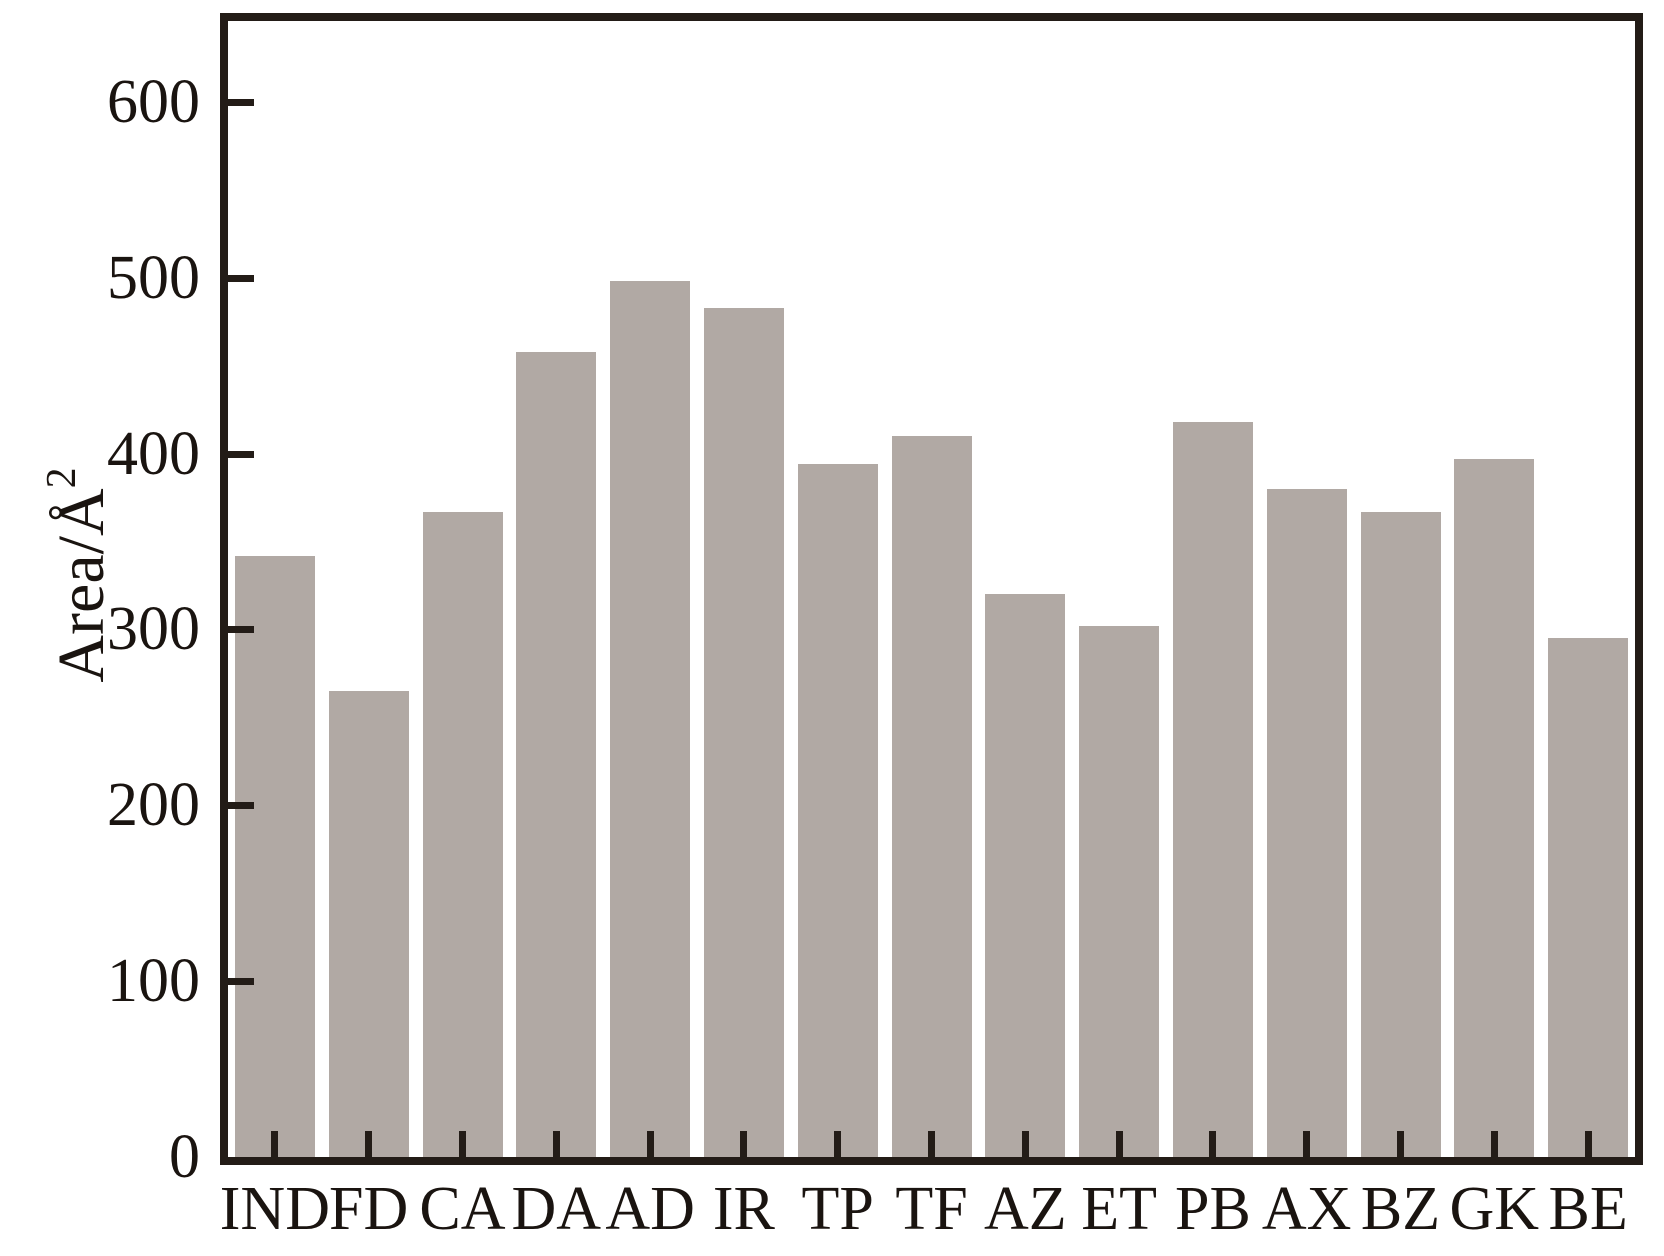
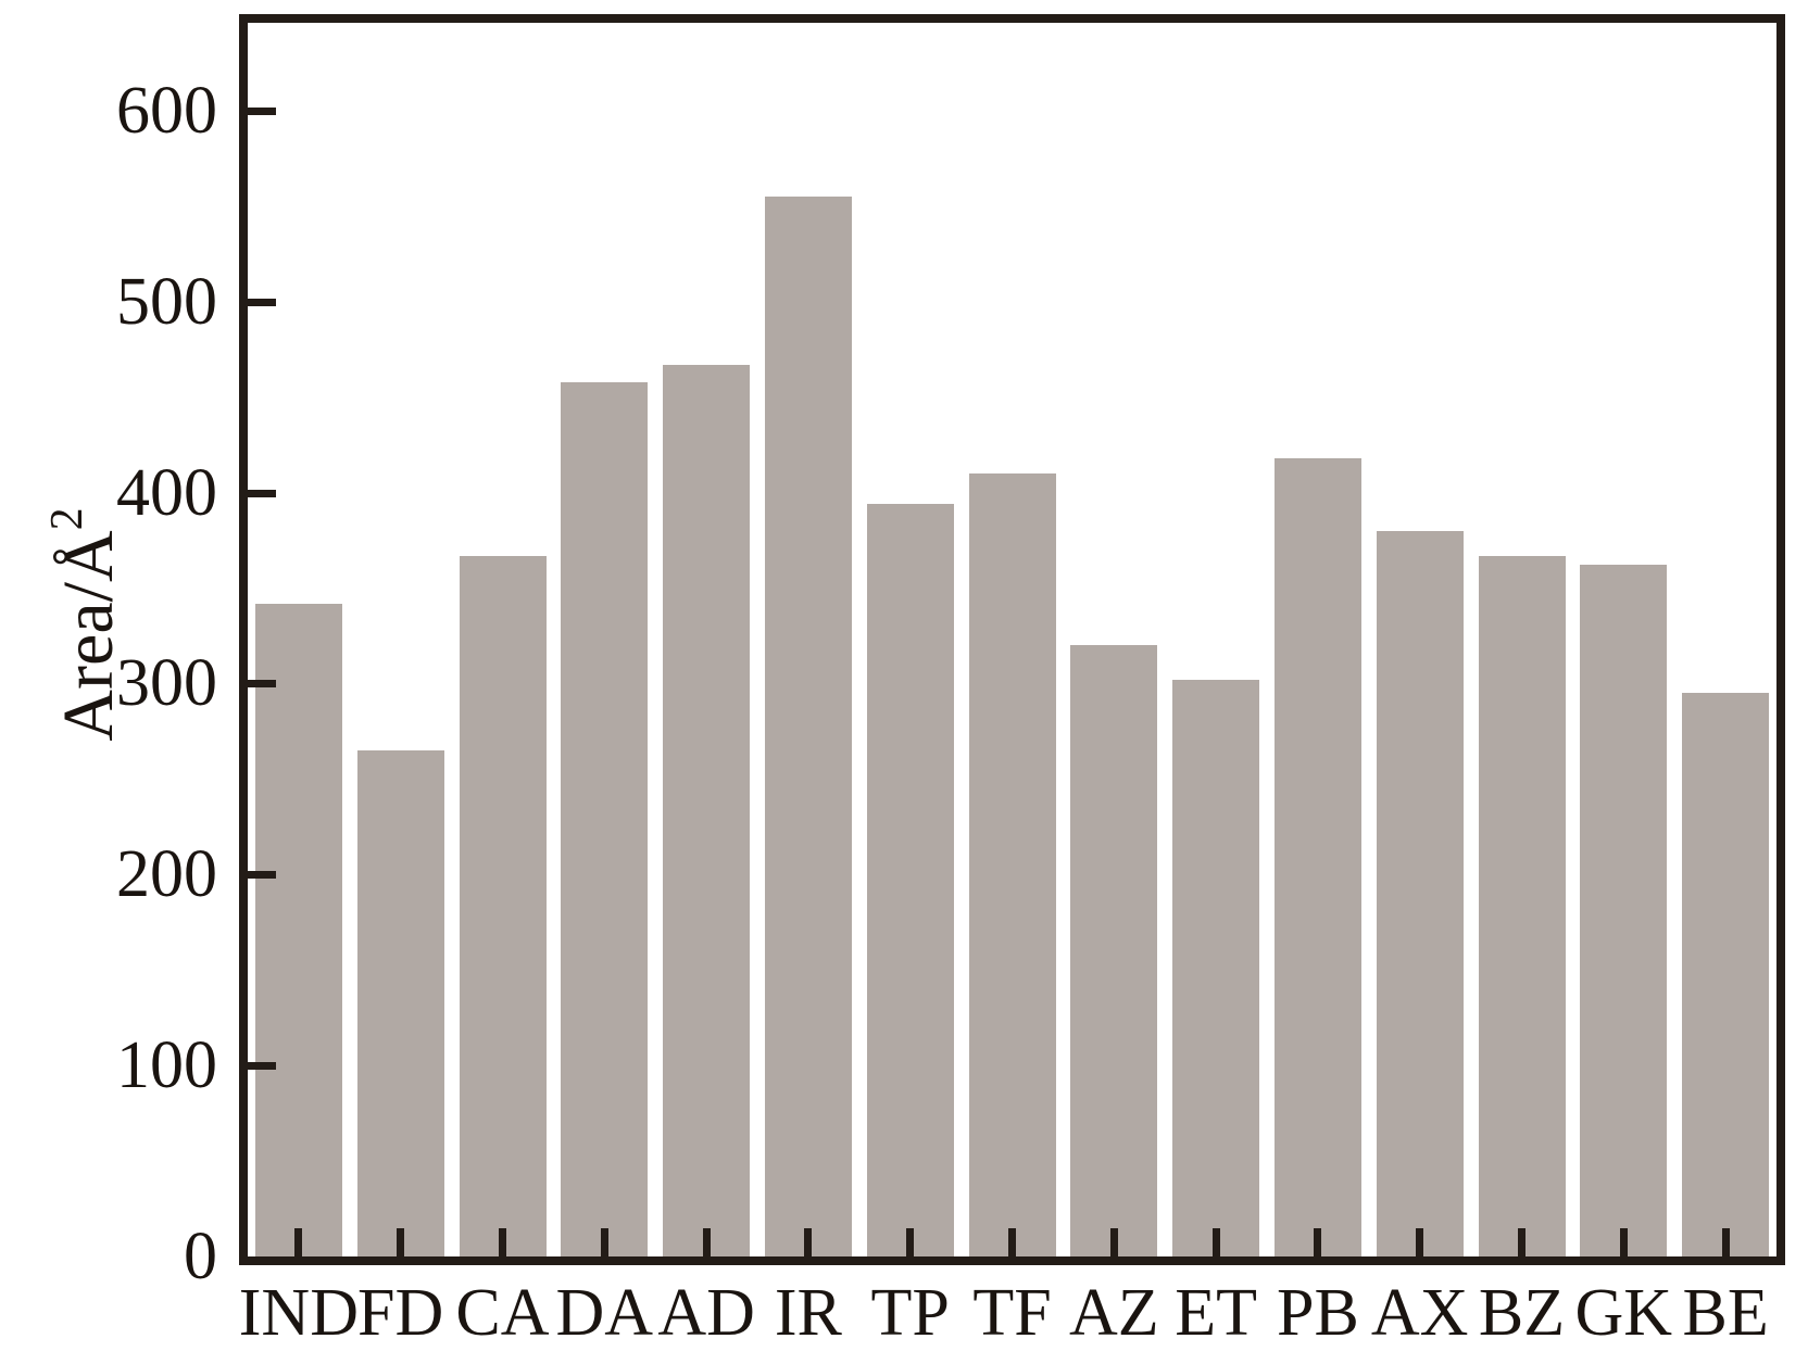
AD: 498 -> 467
IR: 483 -> 555
GK: 397 -> 362
